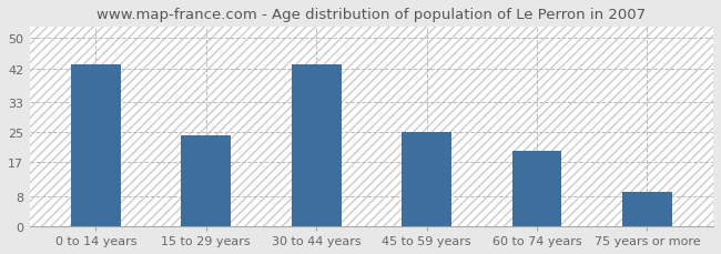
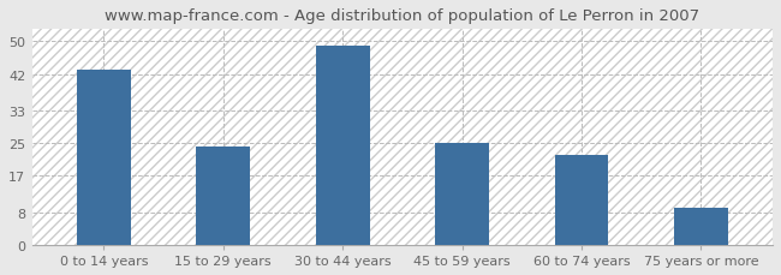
30 to 44 years: 43 -> 49
60 to 74 years: 20 -> 22
